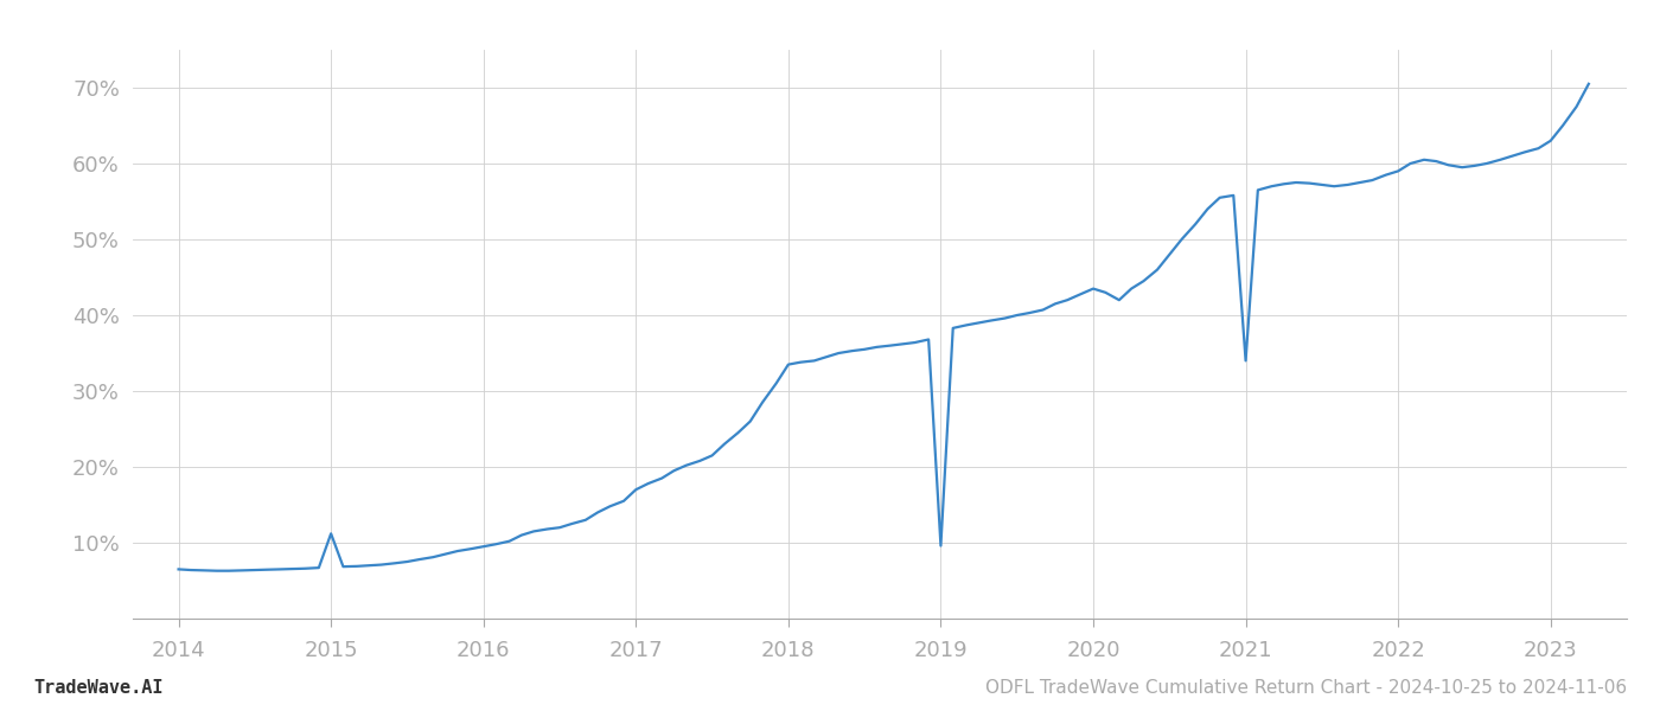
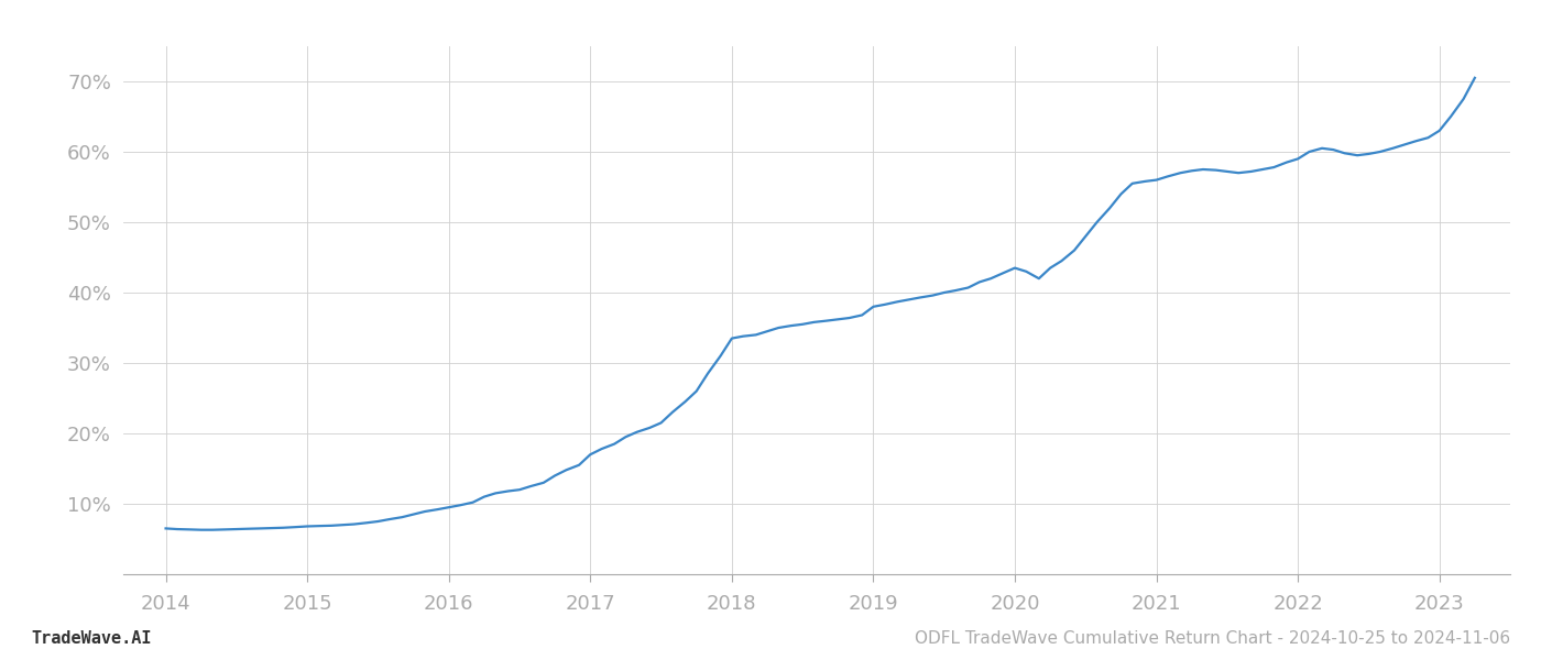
2015: 11.2% -> 6.8%
2019: 9.6% -> 38.0%
2021: 34.0% -> 56.0%
